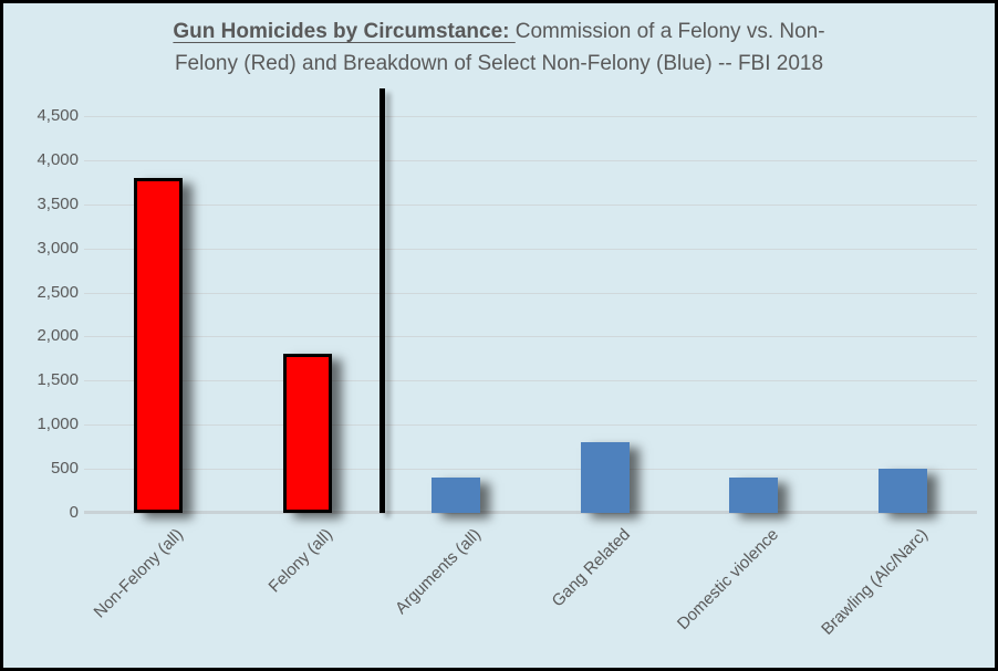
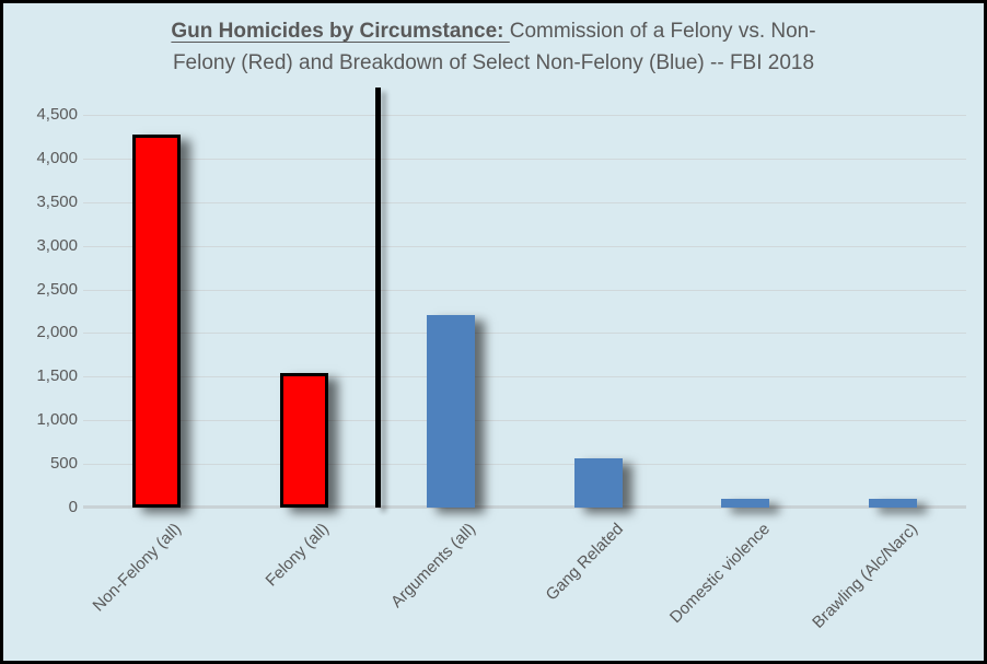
Non-Felony (all): 3800 -> 4300
Felony (all): 1800 -> 1500
Arguments (all): 400 -> 2200
Gang Related: 800 -> 600
Domestic violence: 400 -> 100
Brawling (Alc/Narc): 500 -> 100
